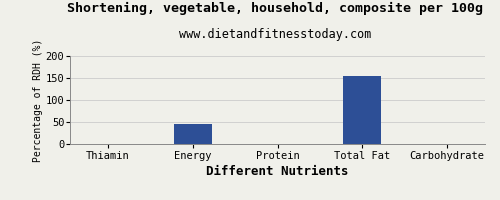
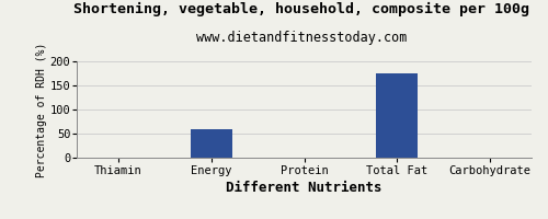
Energy: 45 -> 60
Total Fat: 155 -> 175
